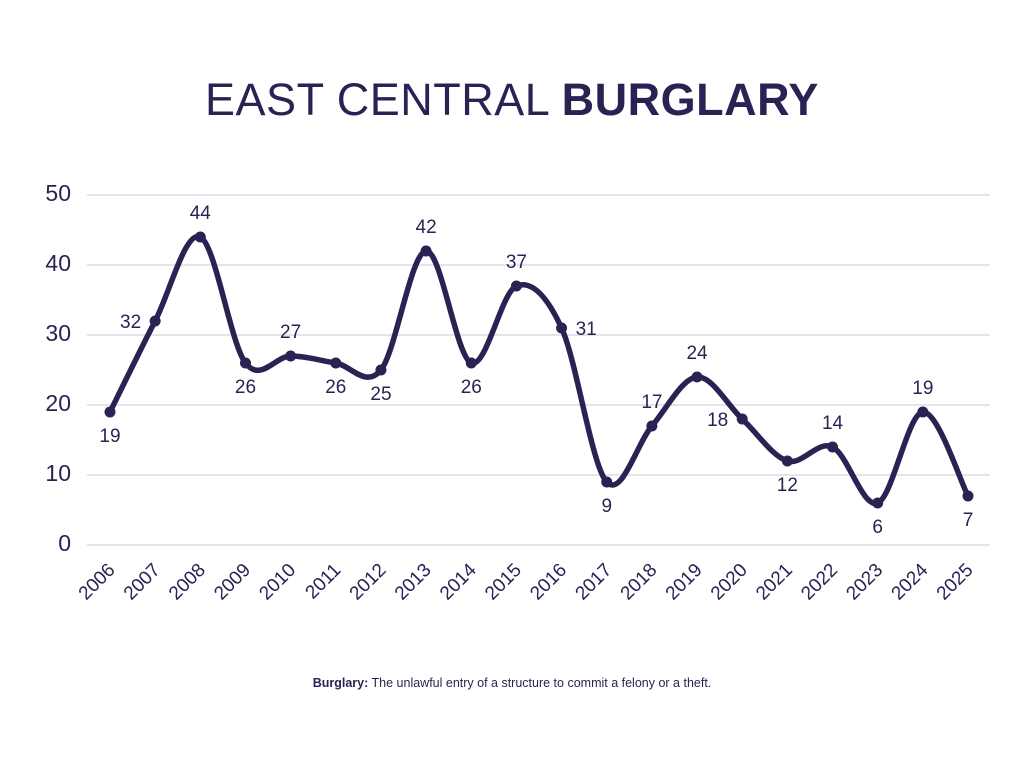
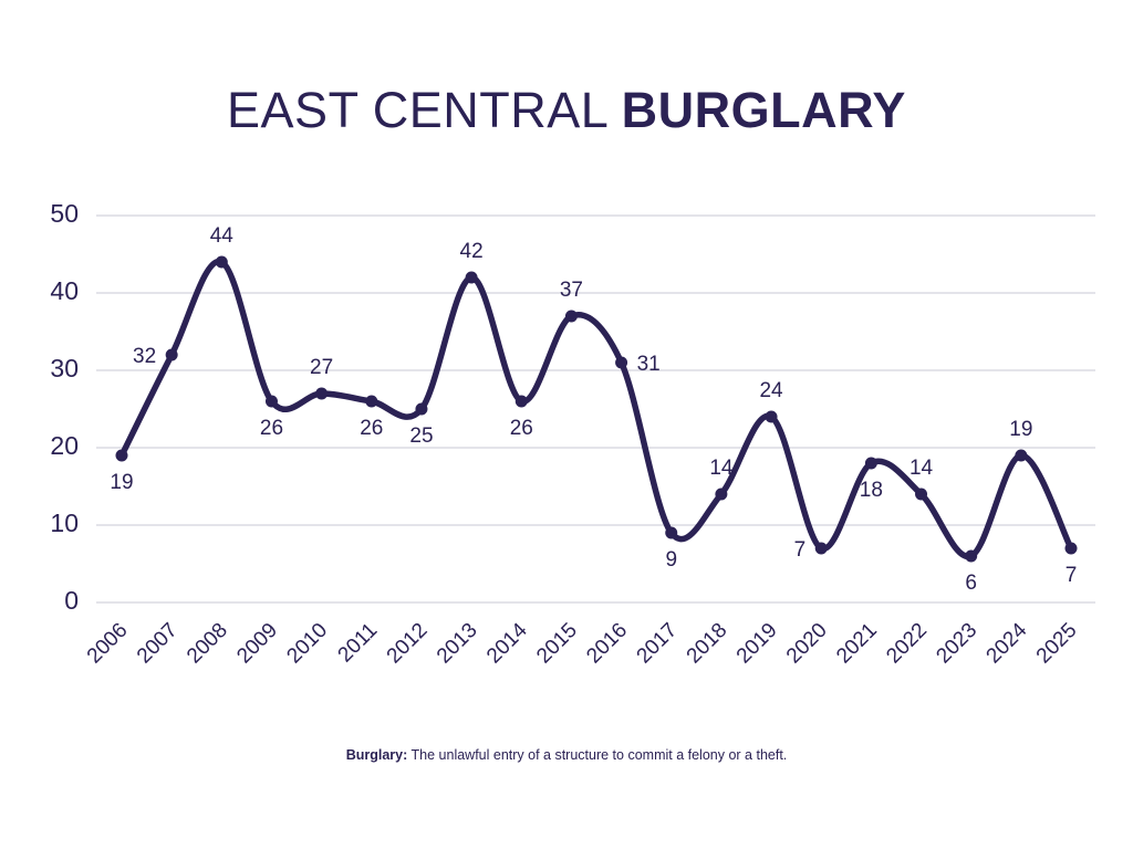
2018: 17 -> 14
2020: 18 -> 7
2021: 12 -> 18
